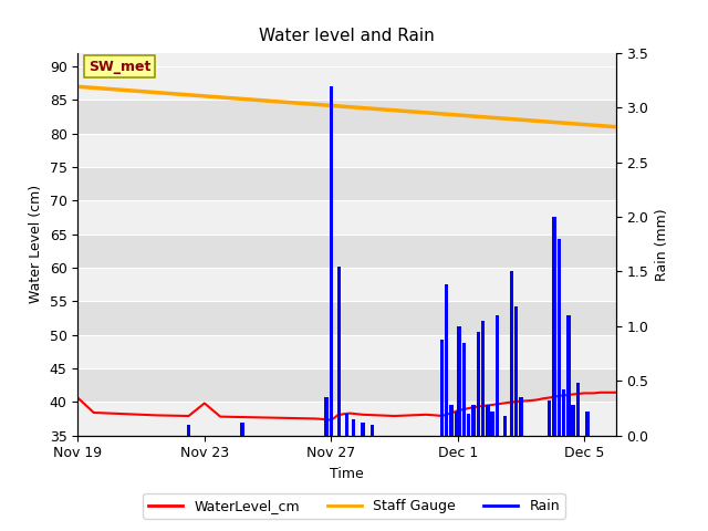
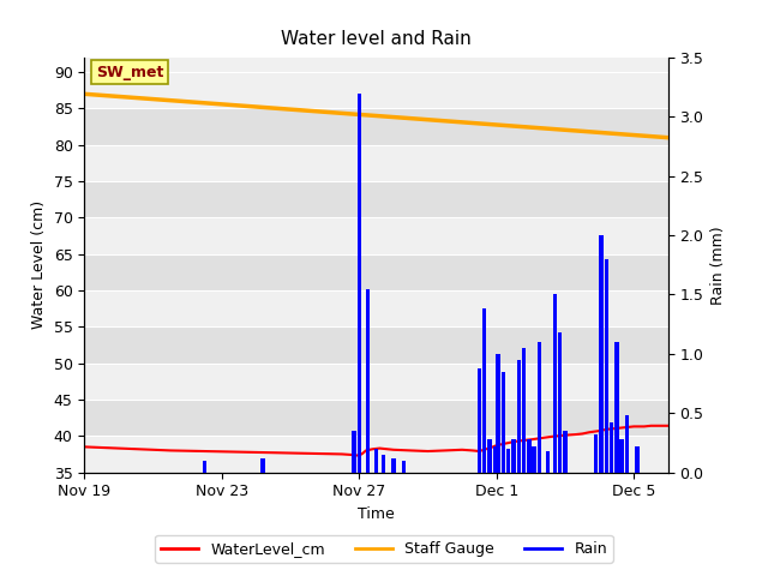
WaterLevel_cm/Nov 19: 40.6 -> 38.5
WaterLevel_cm/Nov 23: 39.8 -> 37.9
